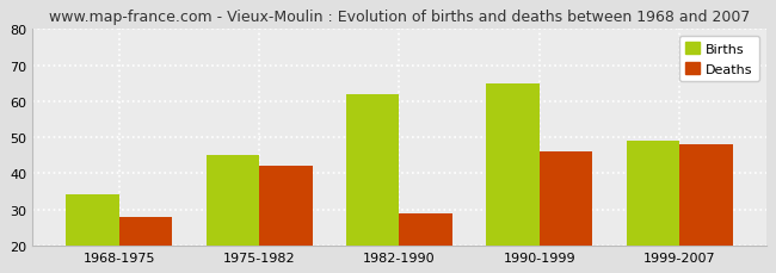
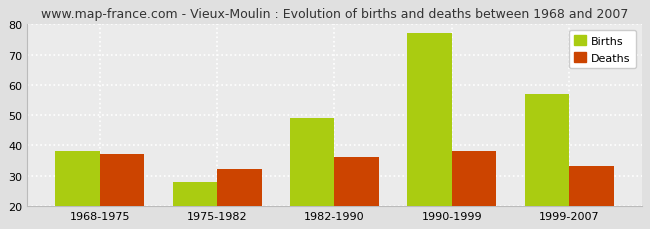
Births/1968-1975: 34 -> 38
Deaths/1968-1975: 28 -> 37
Births/1975-1982: 45 -> 28
Deaths/1975-1982: 42 -> 32
Births/1982-1990: 62 -> 49
Deaths/1982-1990: 29 -> 36
Births/1990-1999: 65 -> 77
Deaths/1990-1999: 46 -> 38
Births/1999-2007: 49 -> 57
Deaths/1999-2007: 48 -> 33
